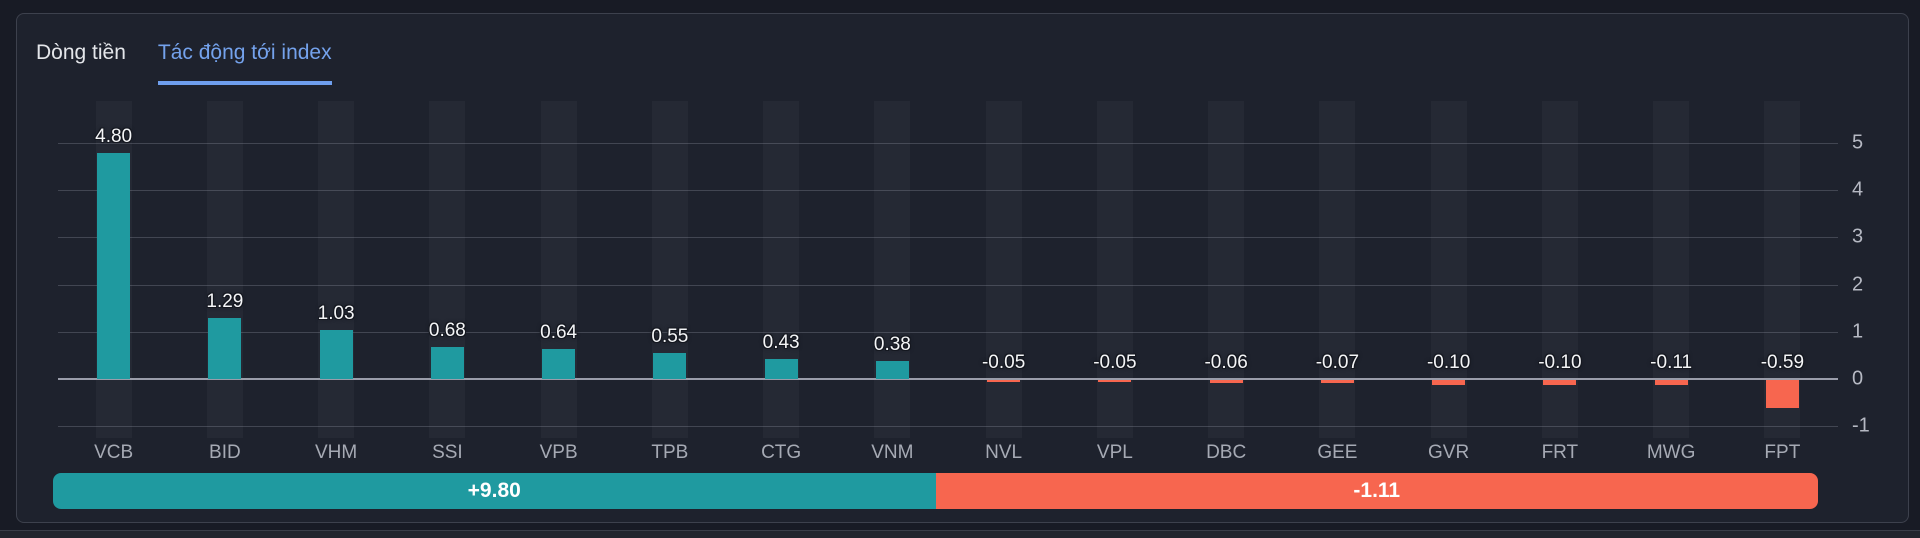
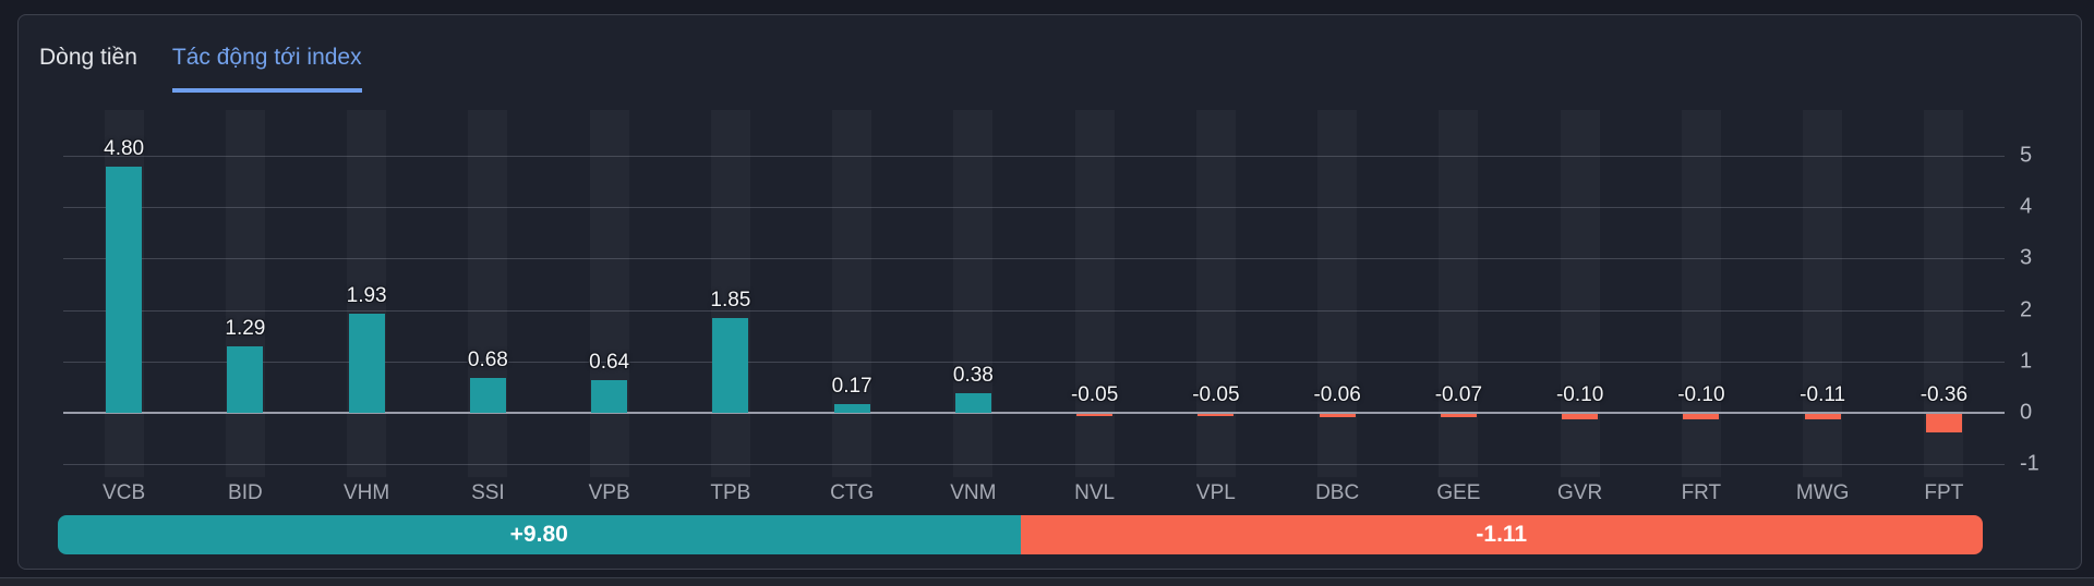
VHM: 1.03 -> 1.93
TPB: 0.55 -> 1.85
CTG: 0.43 -> 0.17
FPT: -0.59 -> -0.36
